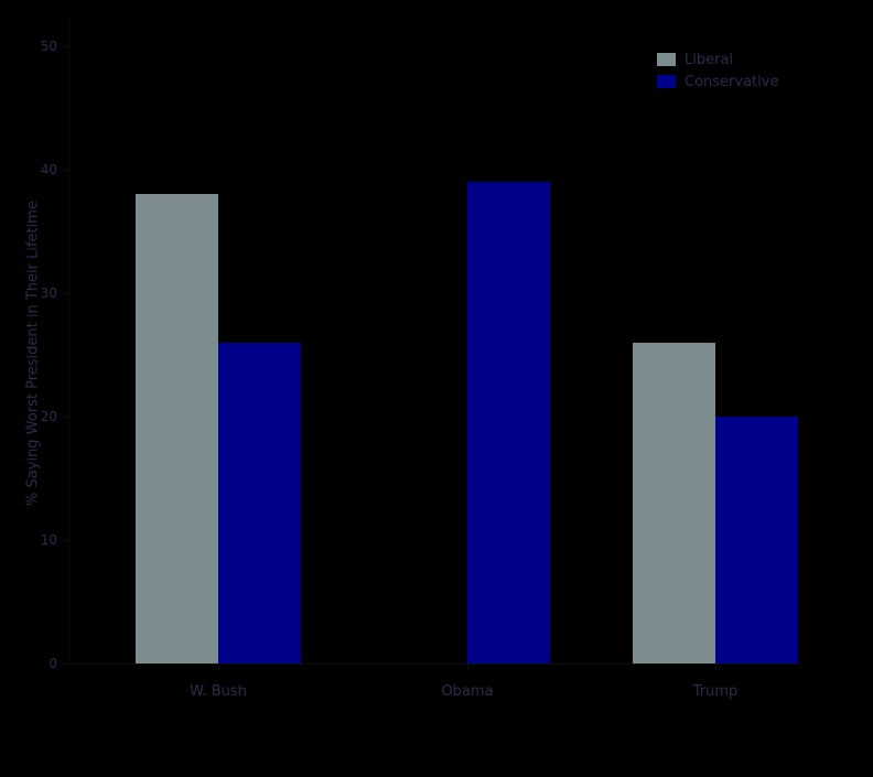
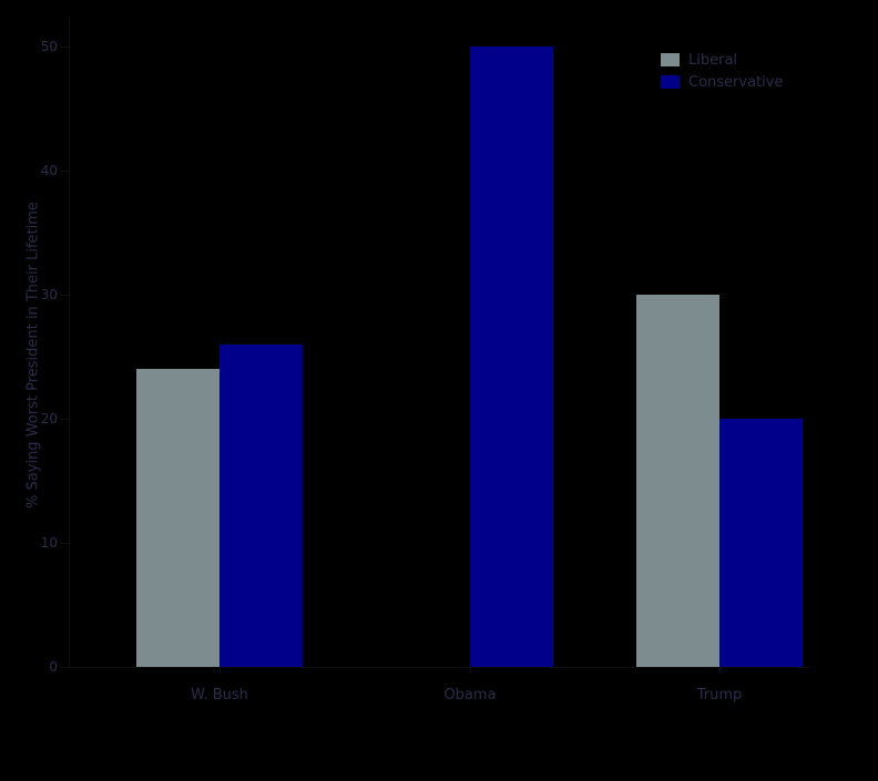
Liberal/W. Bush: 38 -> 24
Conservative/Obama: 39 -> 50
Liberal/Trump: 26 -> 30
